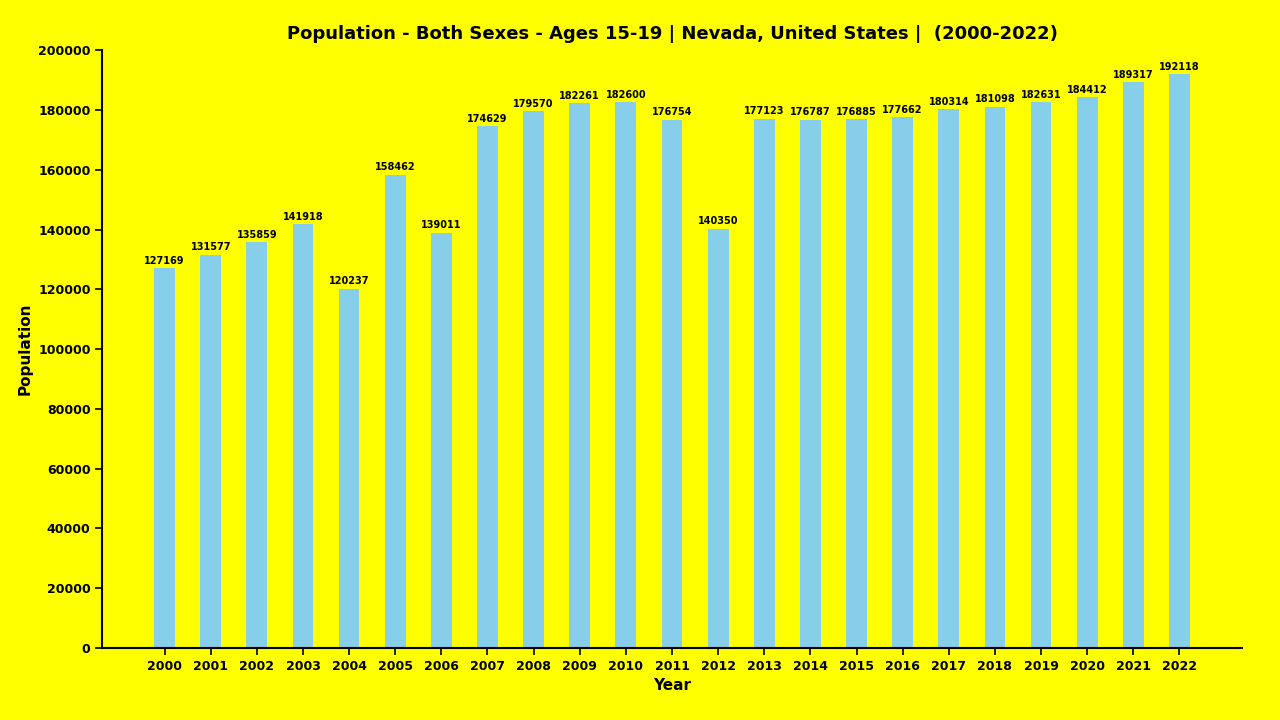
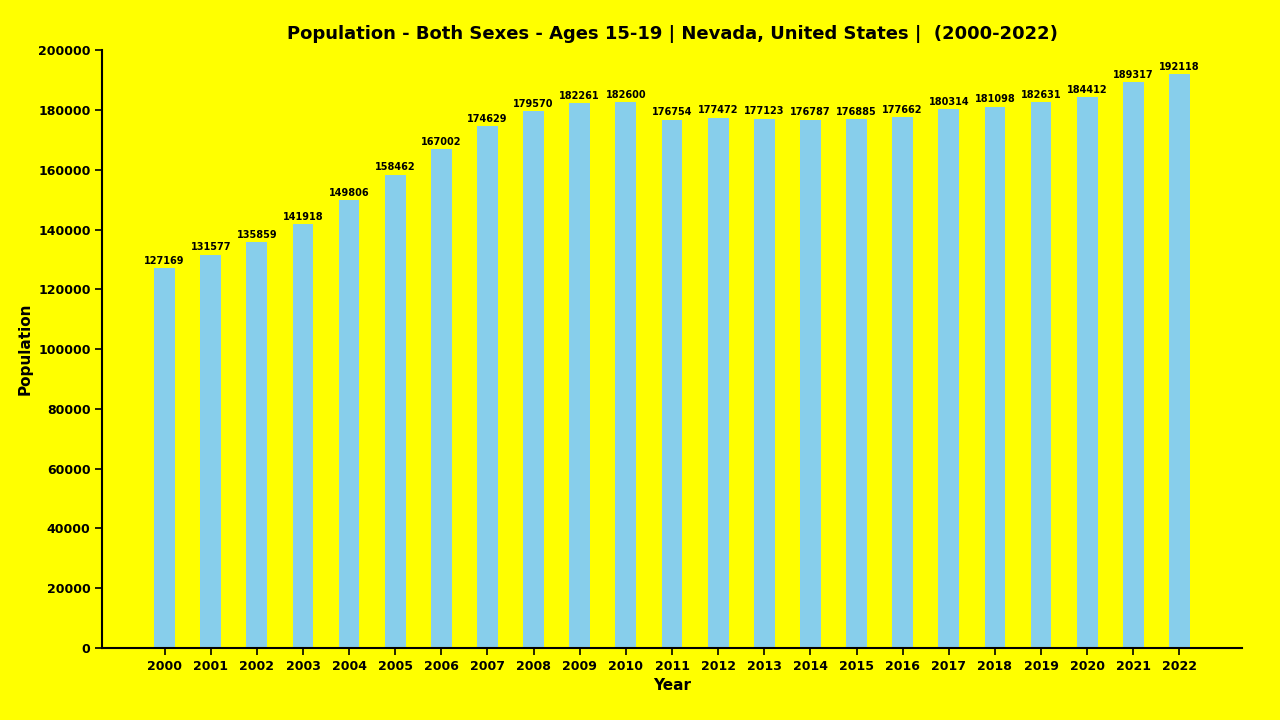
2004: 120237 -> 149806
2006: 139011 -> 167002
2012: 140350 -> 177472
